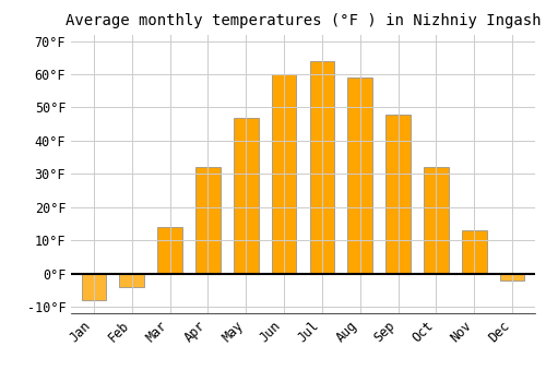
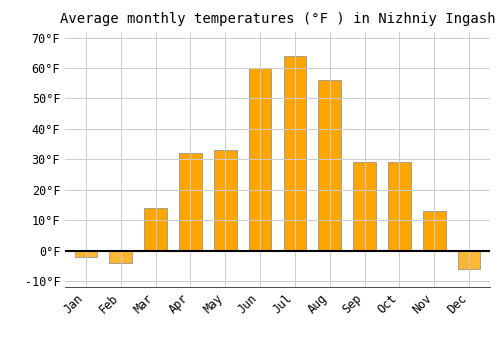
Jan: -8°F -> -2°F
May: 47°F -> 33°F
Aug: 59°F -> 56°F
Sep: 48°F -> 29°F
Oct: 32°F -> 29°F
Dec: -2°F -> -6°F
